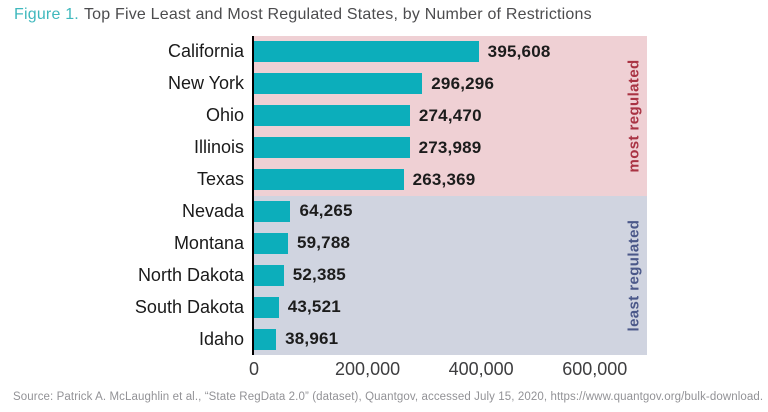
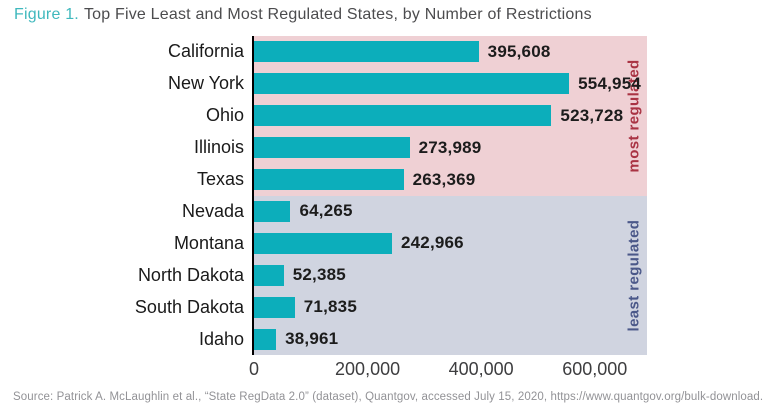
New York: 296,296 -> 554,954
Ohio: 274,470 -> 523,728
Montana: 59,788 -> 242,966
South Dakota: 43,521 -> 71,835
